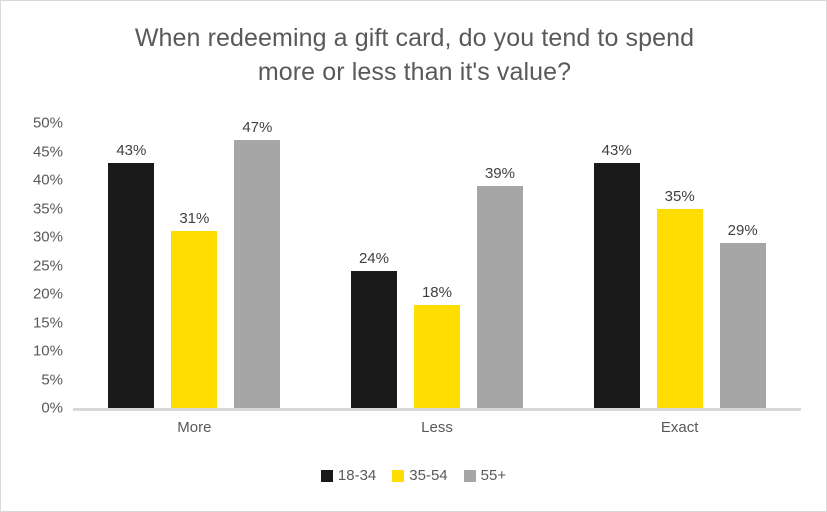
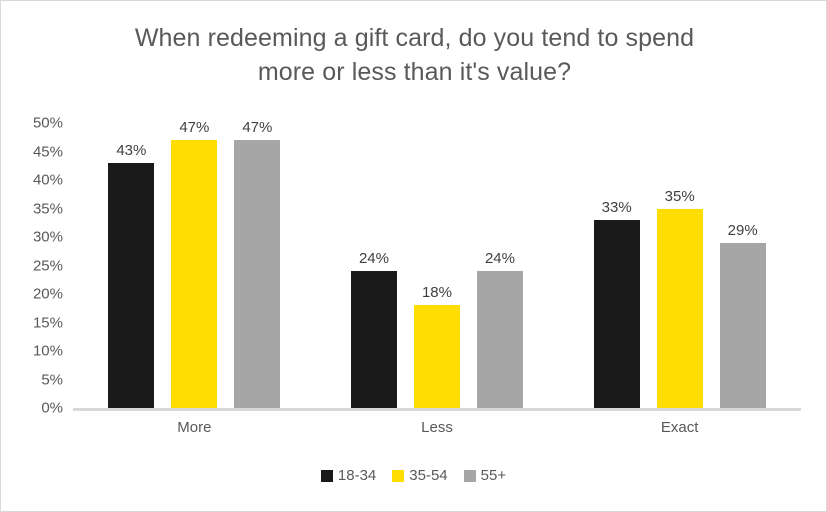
35-54/More: 31% -> 47%
55+/Less: 39% -> 24%
18-34/Exact: 43% -> 33%
